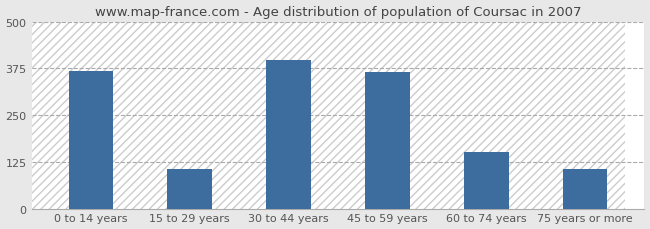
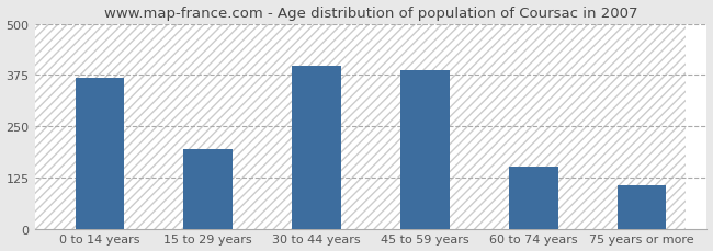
15 to 29 years: 105 -> 193
45 to 59 years: 365 -> 386
